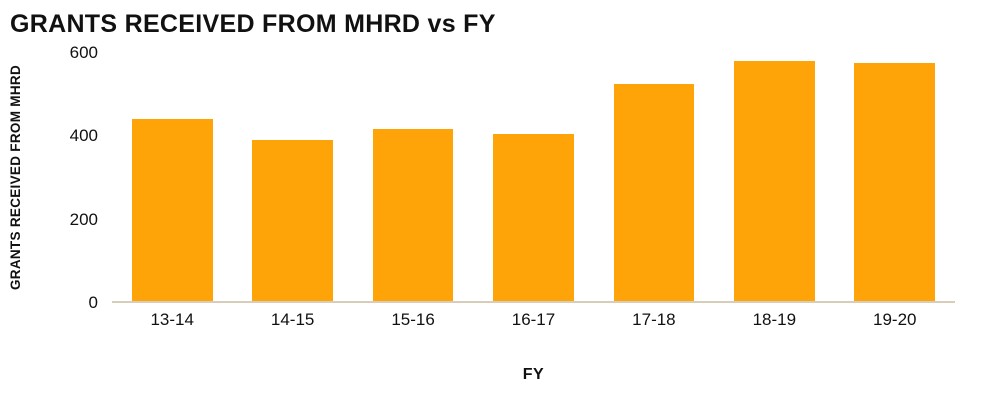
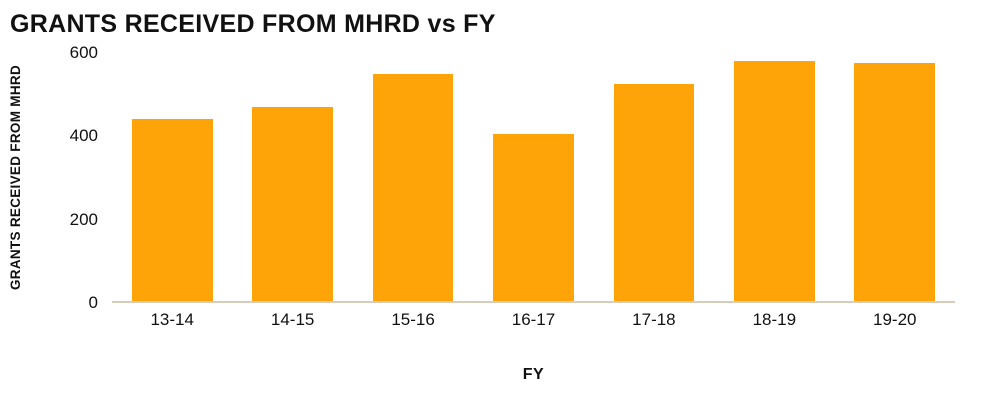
14-15: 390 -> 470
15-16: 420 -> 550
